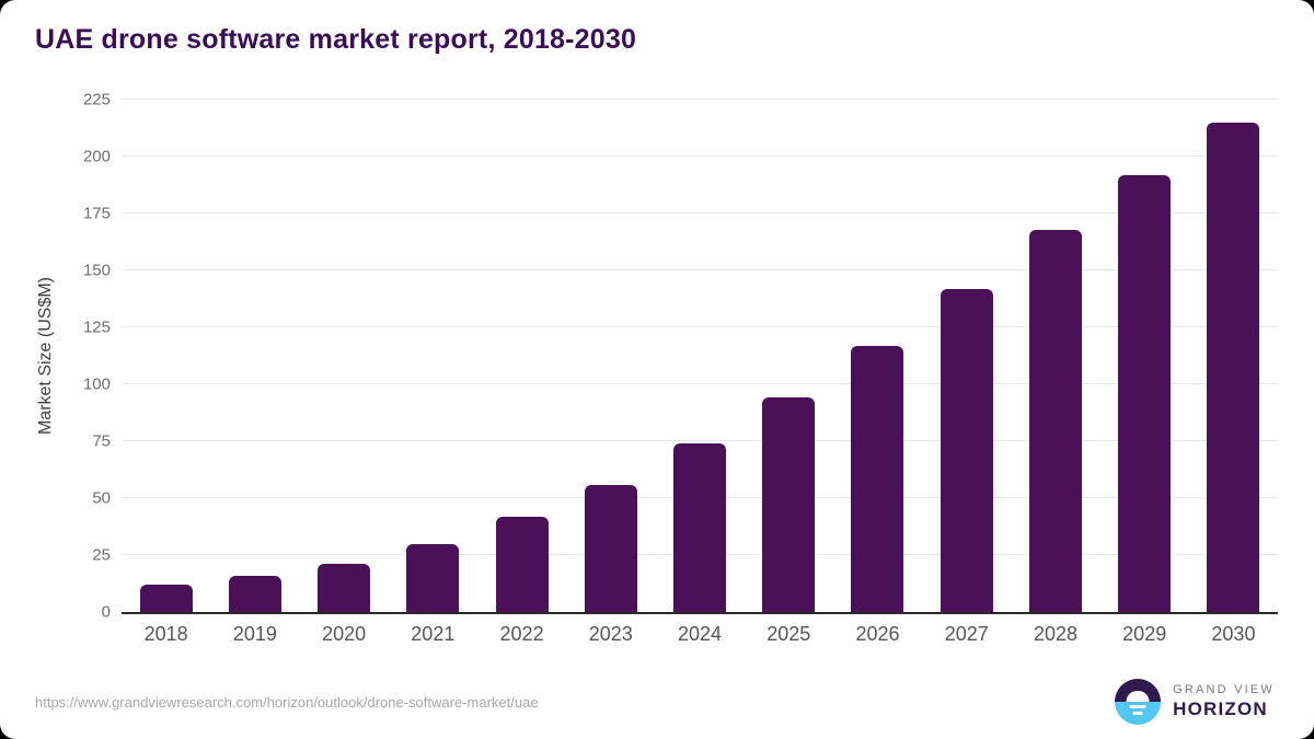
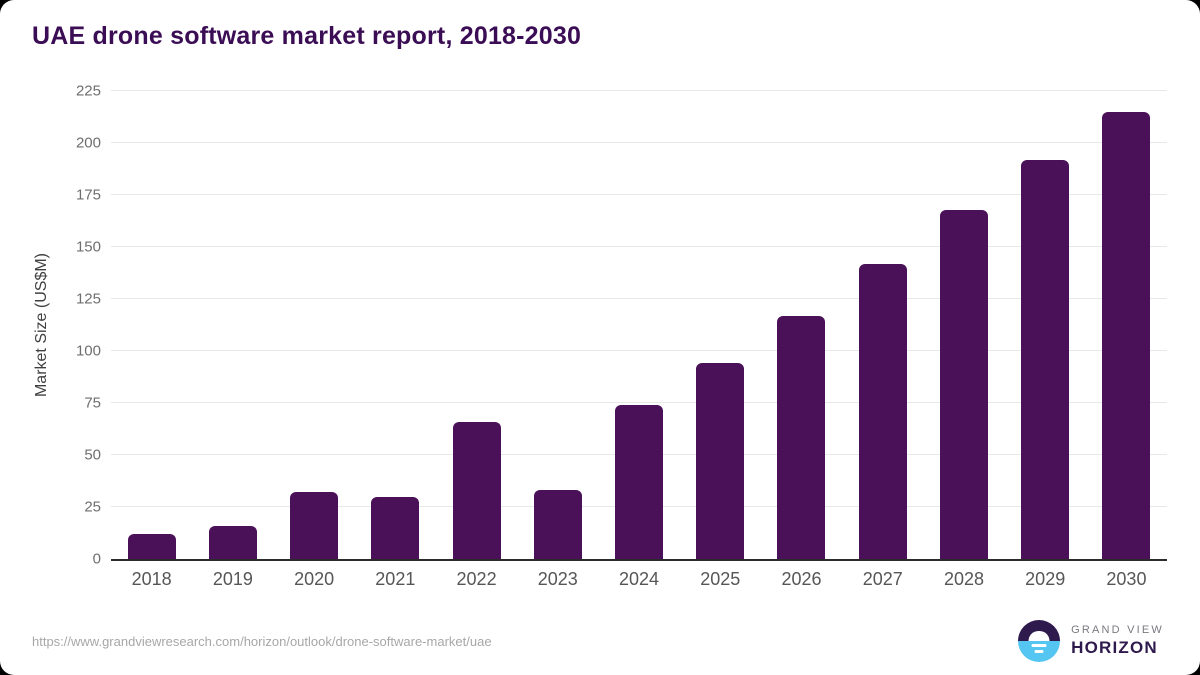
2020: 21 -> 32
2022: 42 -> 66
2023: 56 -> 33
